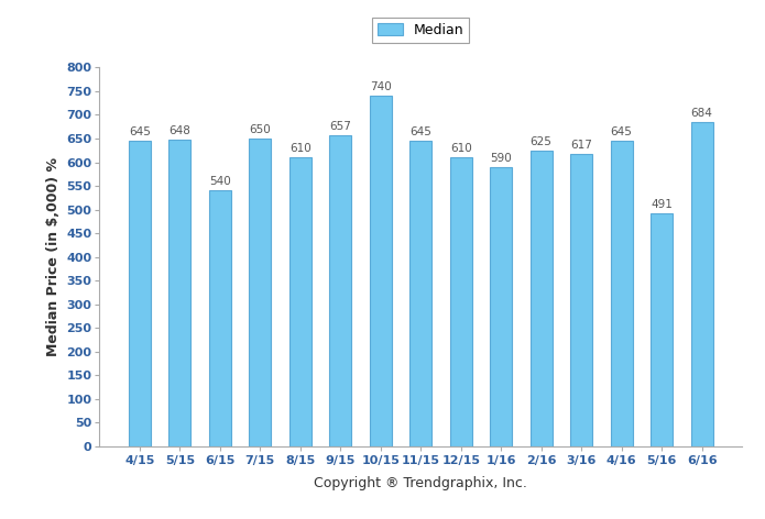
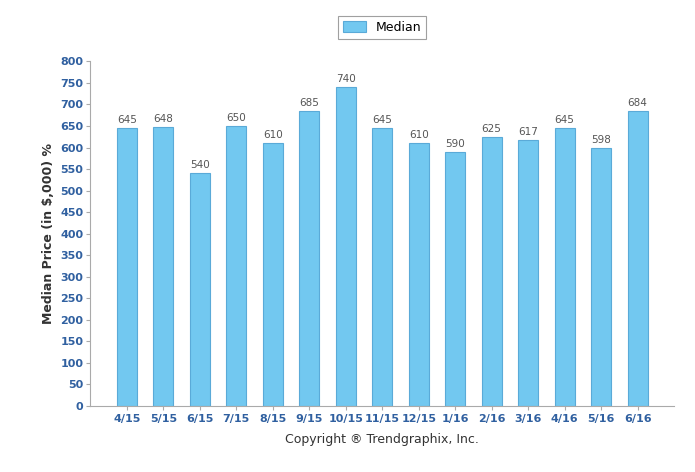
9/15: 657 -> 685
5/16: 491 -> 598
